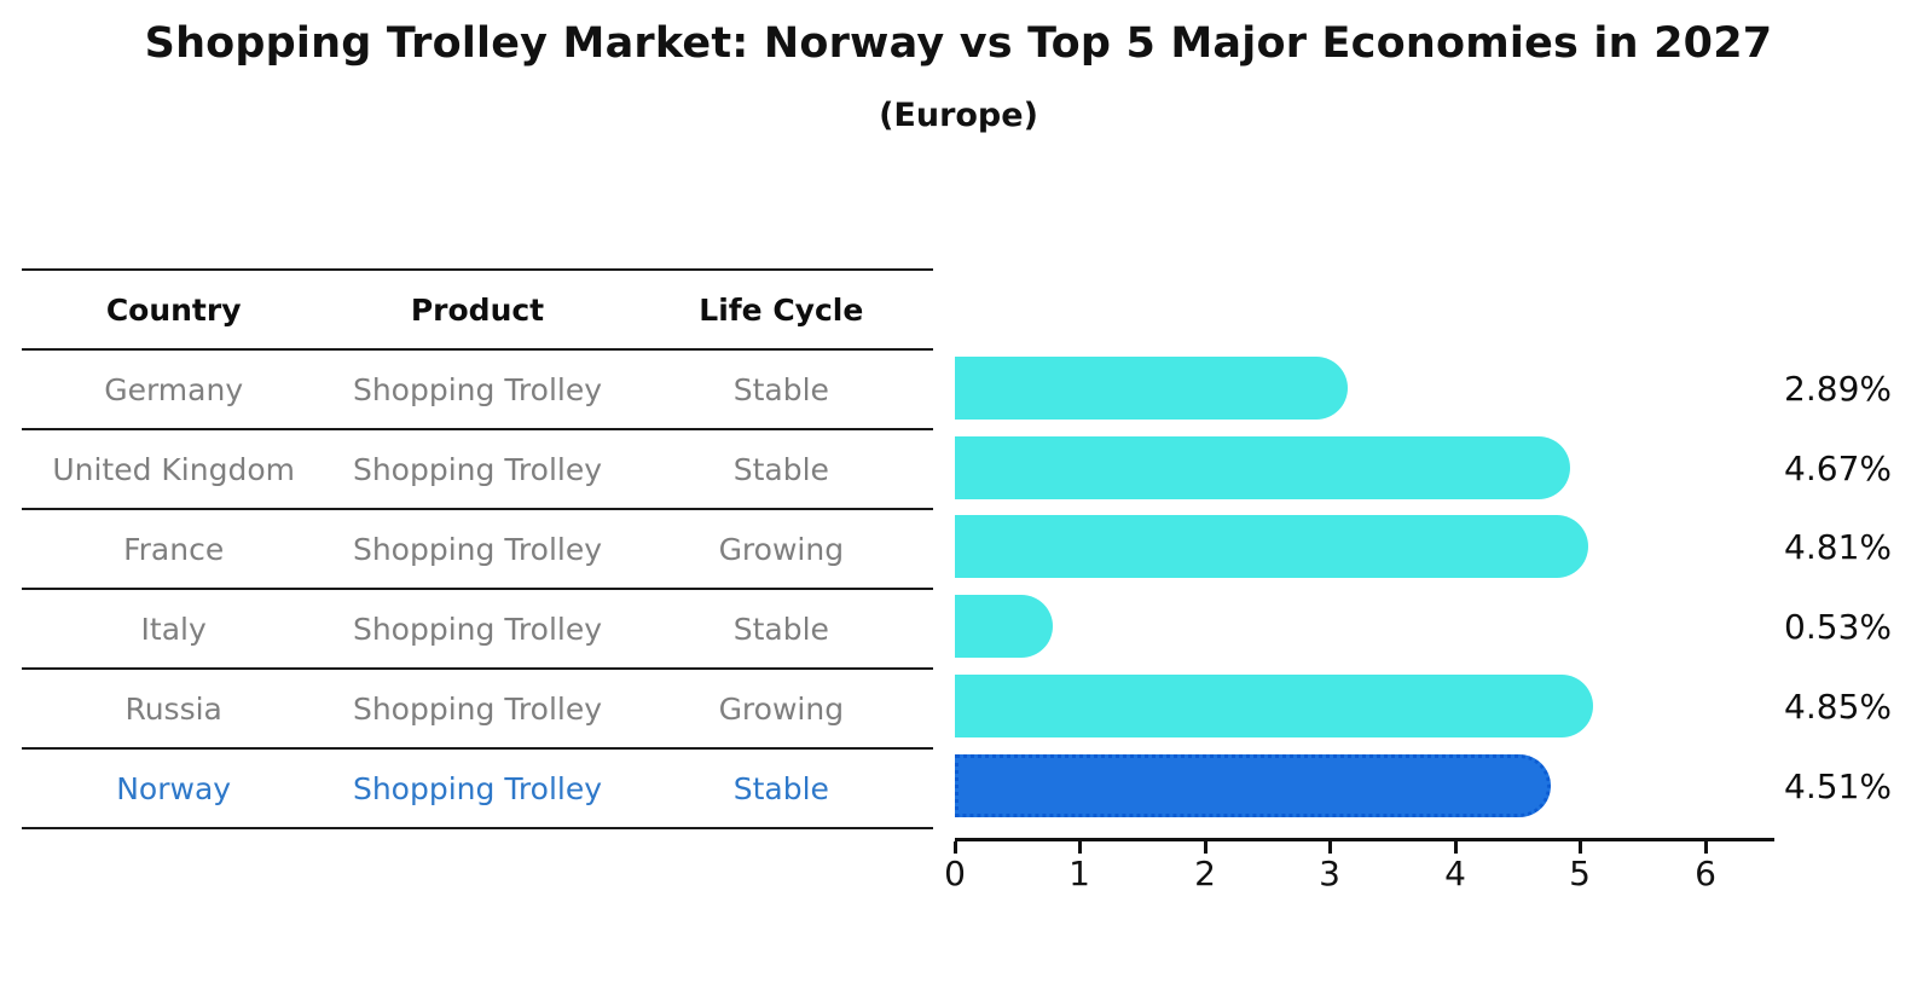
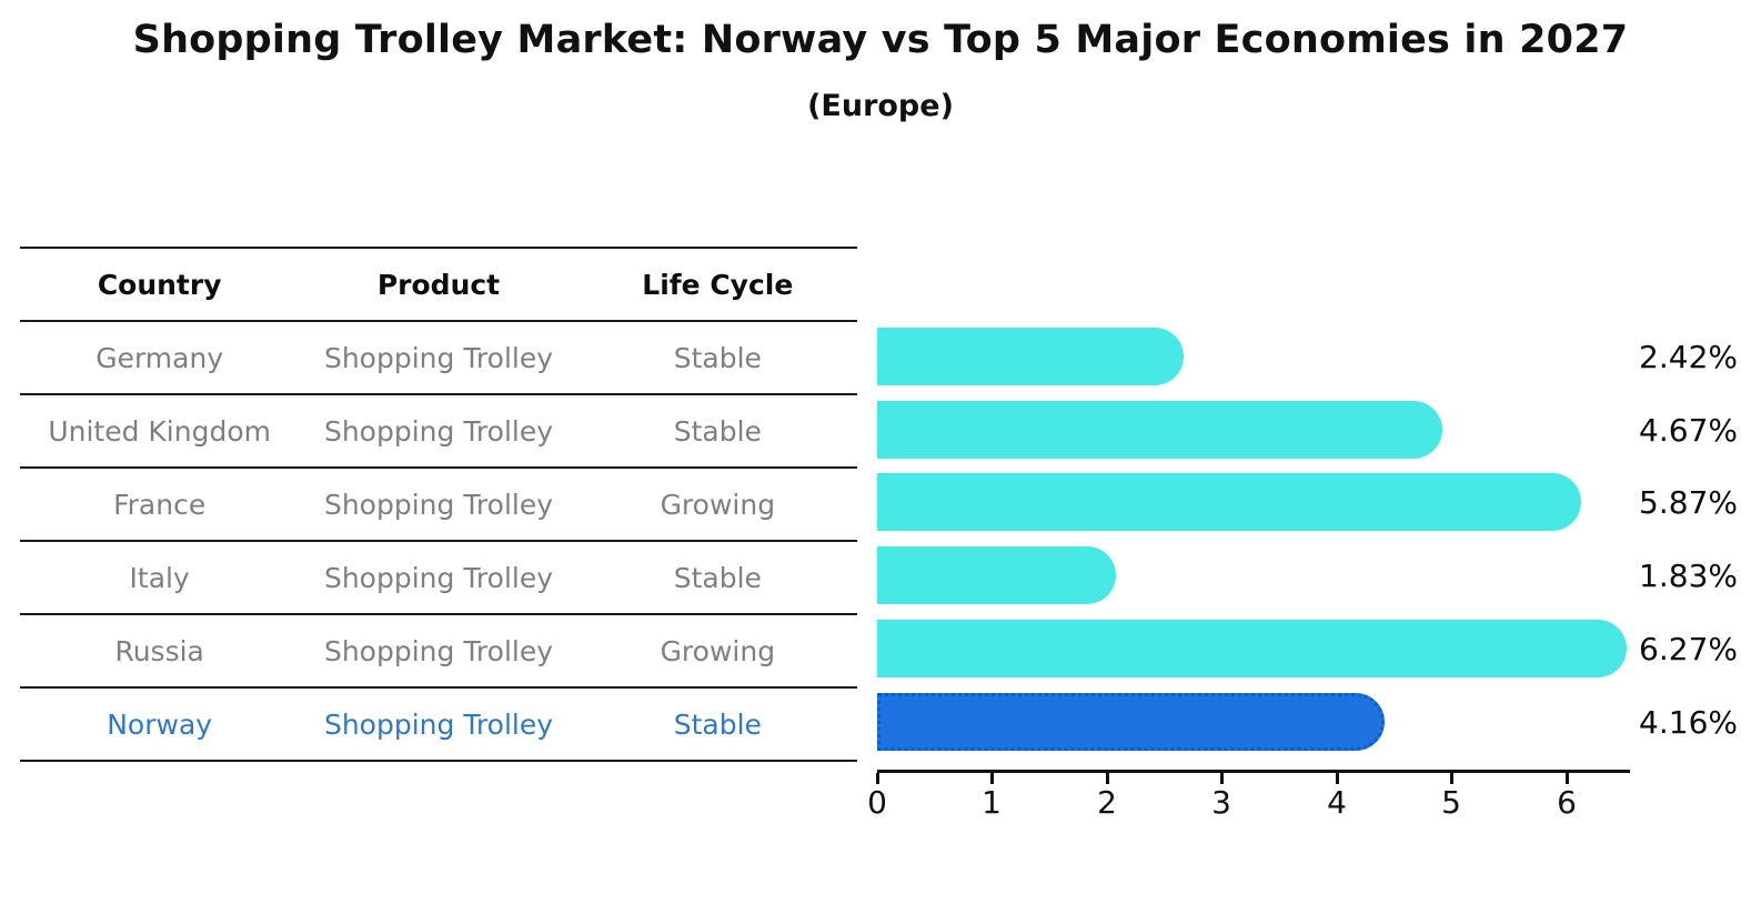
Germany: 2.89% -> 2.42%
France: 4.81% -> 5.87%
Italy: 0.53% -> 1.83%
Russia: 4.85% -> 6.27%
Norway: 4.51% -> 4.16%
